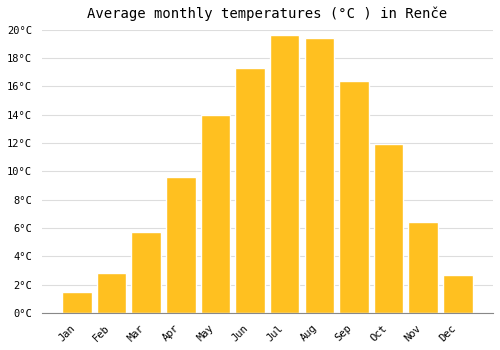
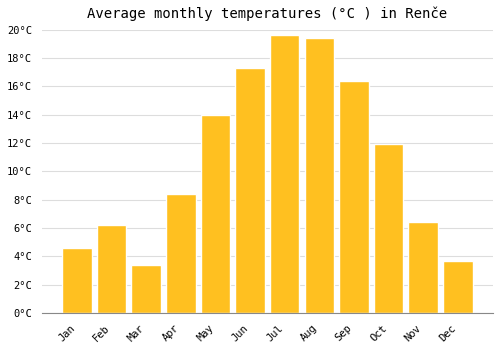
Jan: 1.5°C -> 4.6°C
Feb: 2.8°C -> 6.2°C
Mar: 5.7°C -> 3.4°C
Apr: 9.6°C -> 8.4°C
Dec: 2.7°C -> 3.7°C
